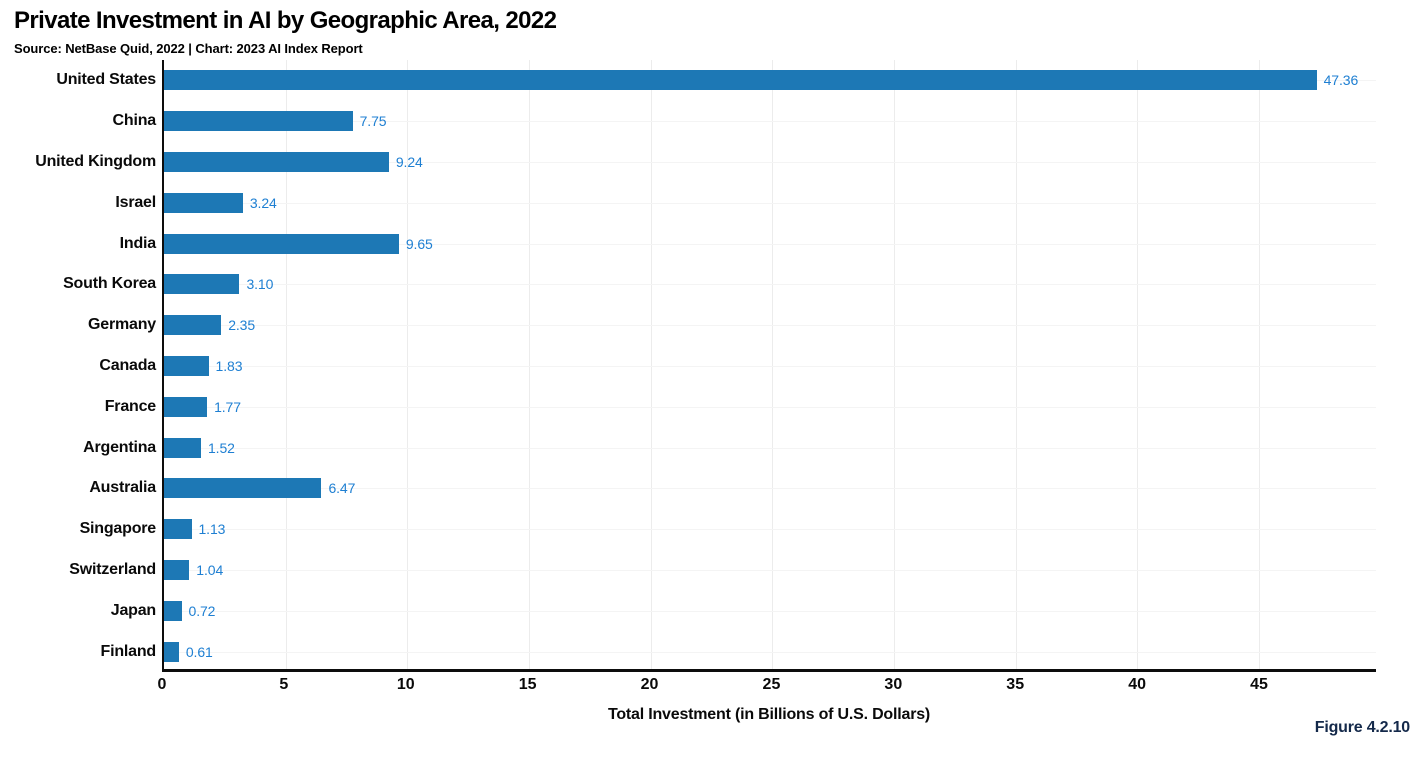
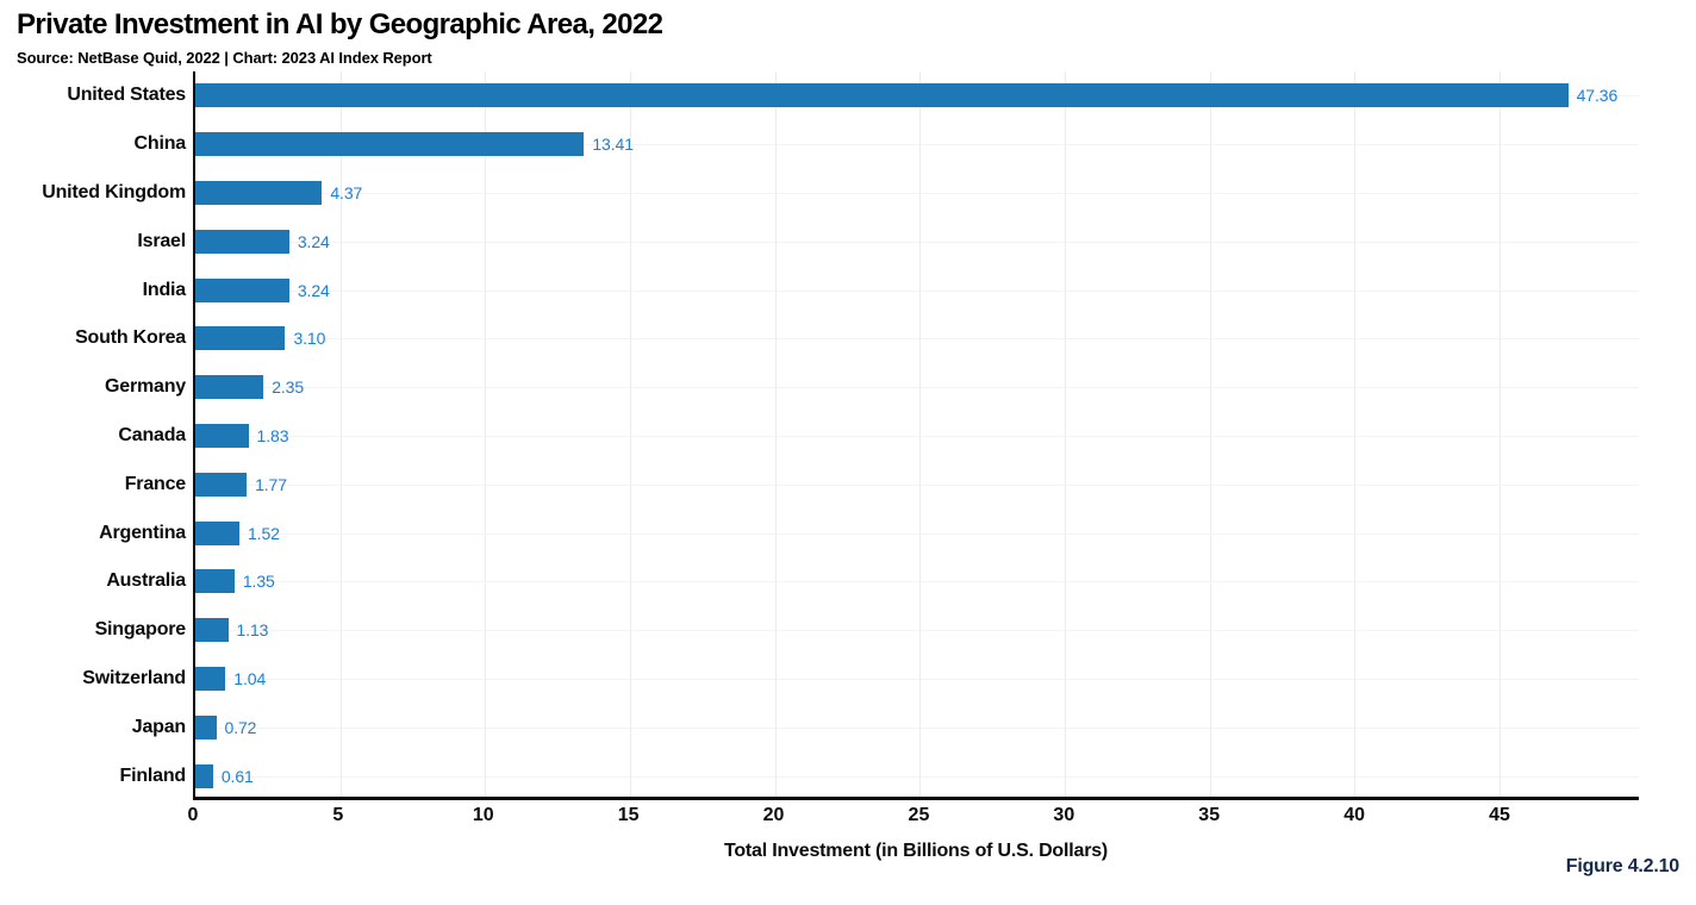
China: 7.75 -> 13.41
United Kingdom: 9.24 -> 4.37
India: 9.65 -> 3.24
Australia: 6.47 -> 1.35
